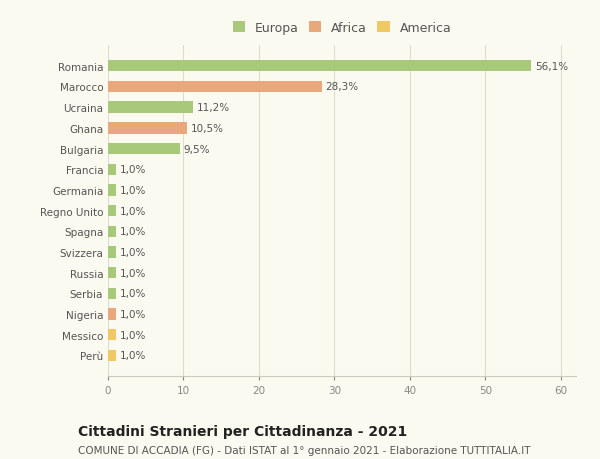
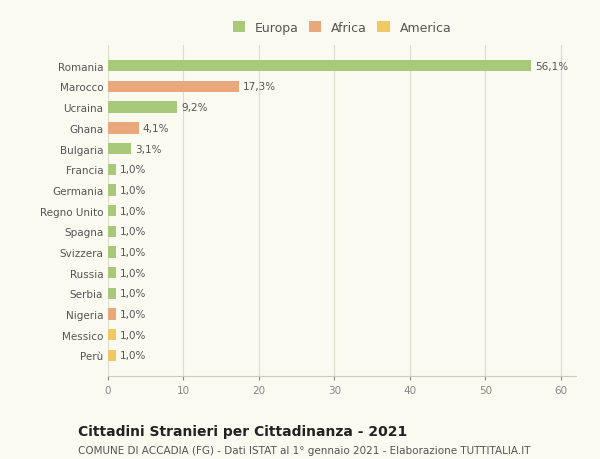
Marocco: 28,3% -> 17,3%
Ucraina: 11,2% -> 9,2%
Ghana: 10,5% -> 4,1%
Bulgaria: 9,5% -> 3,1%
